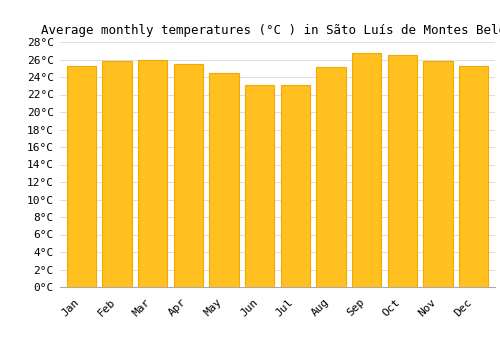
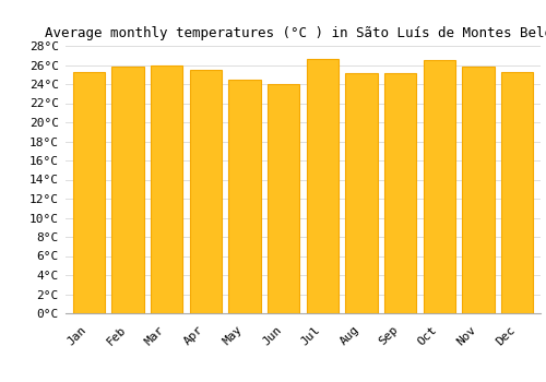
Jun: 23.1°C -> 24.0°C
Jul: 23.1°C -> 26.6°C
Sep: 26.7°C -> 25.2°C
